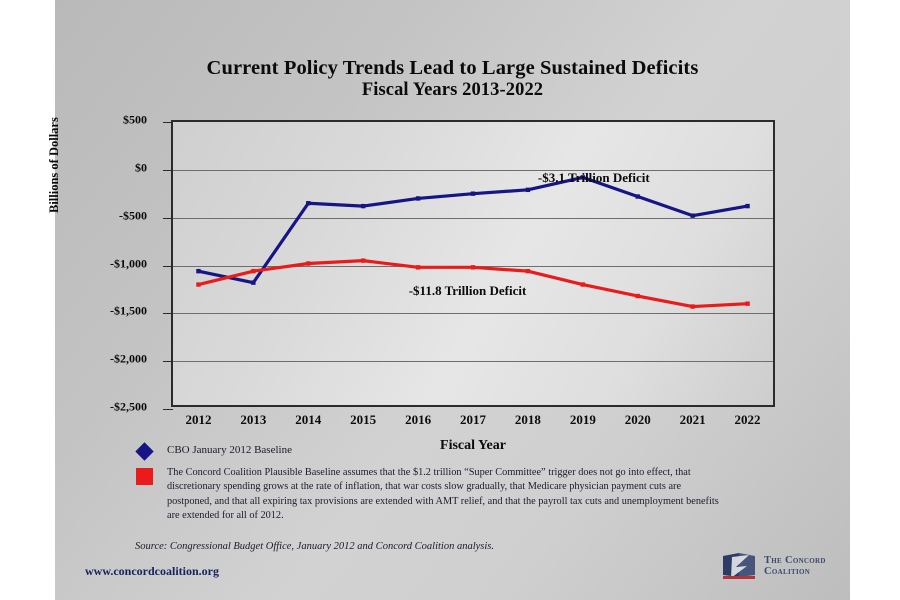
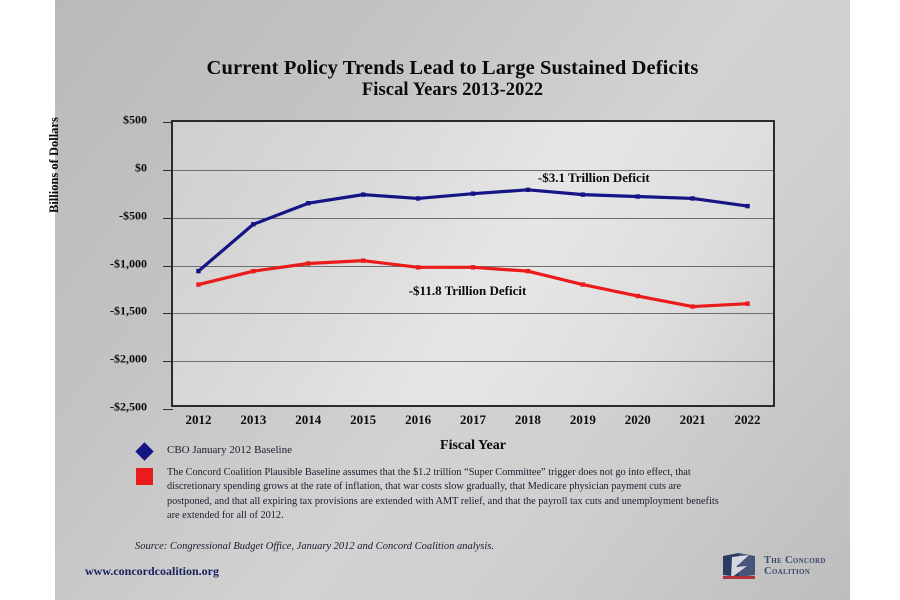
CBO January 2012 Baseline/2013: -$1200 -> -$600
CBO January 2012 Baseline/2015: -$400 -> -$300
CBO January 2012 Baseline/2019: -$100 -> -$300
CBO January 2012 Baseline/2021: -$500 -> -$300
